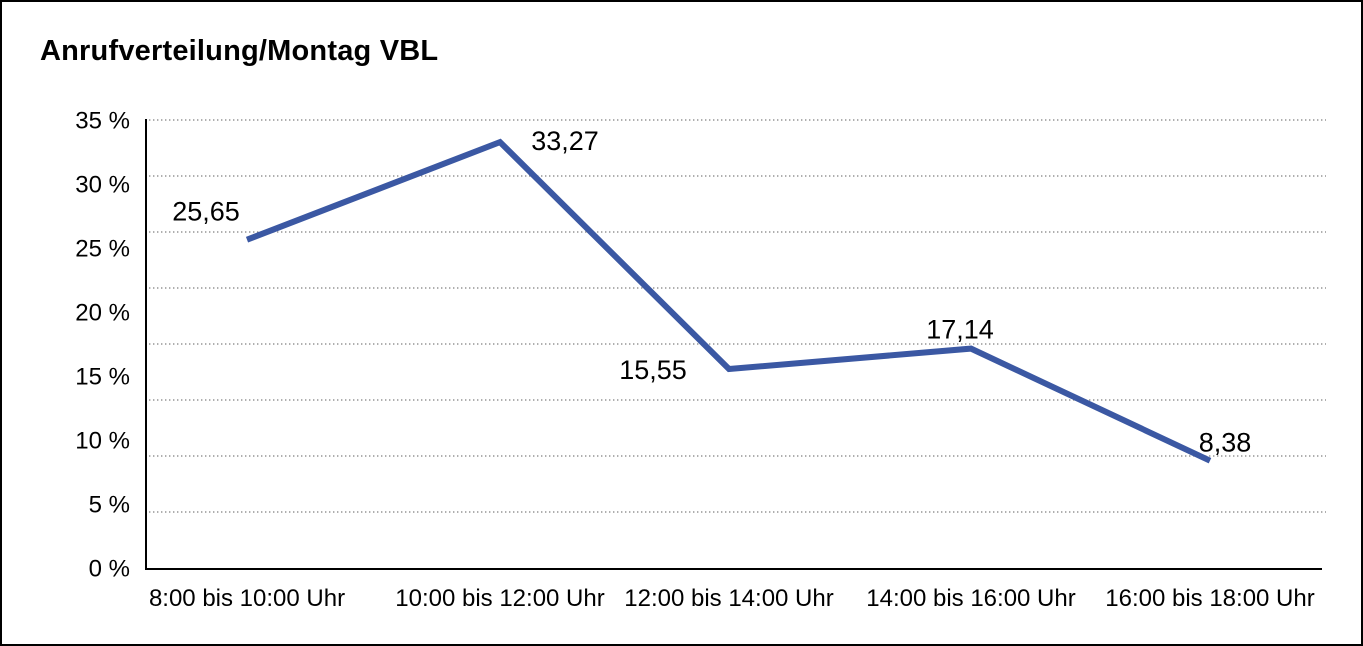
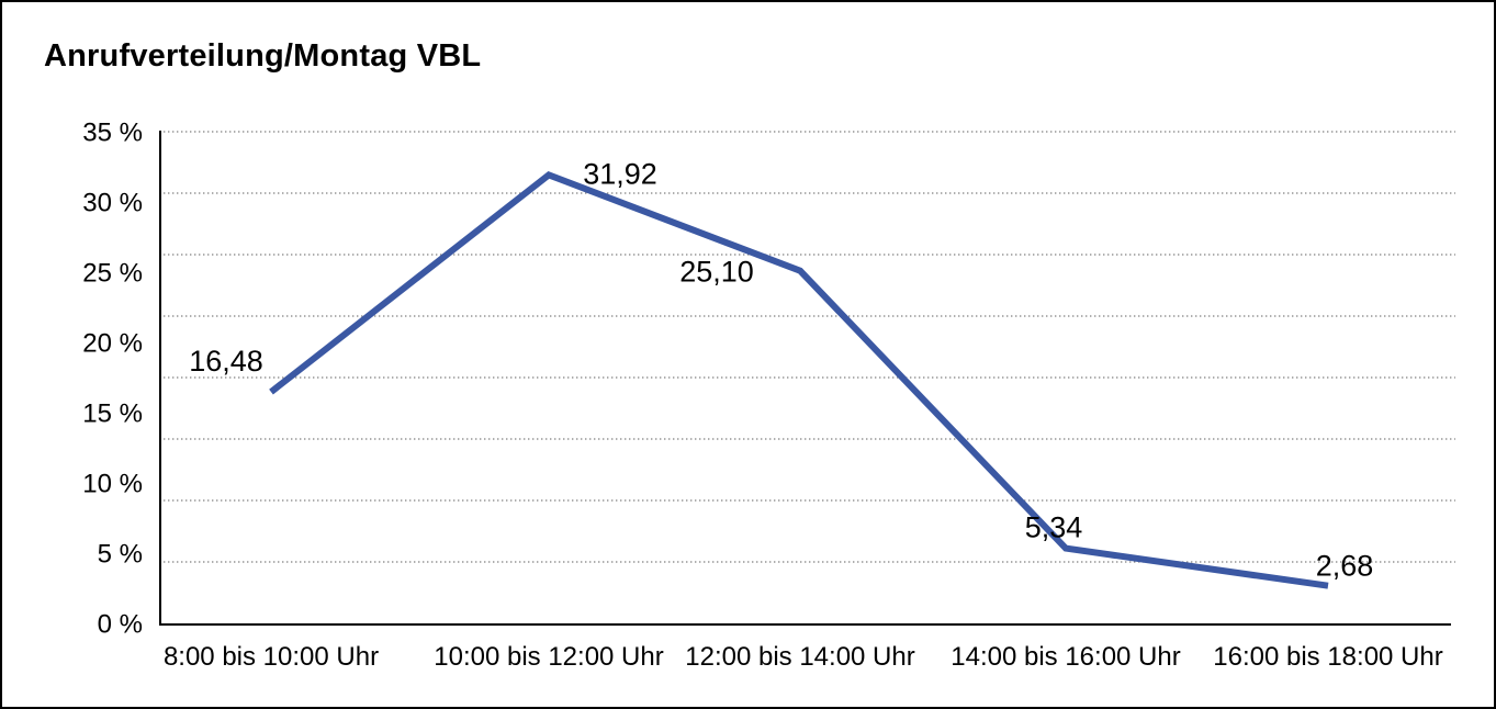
8:00 bis 10:00 Uhr: 25,65 -> 16,48
10:00 bis 12:00 Uhr: 33,27 -> 31,92
12:00 bis 14:00 Uhr: 15,55 -> 25,10
14:00 bis 16:00 Uhr: 17,14 -> 5,34
16:00 bis 18:00 Uhr: 8,38 -> 2,68
